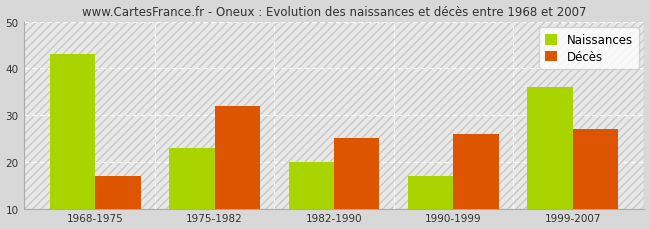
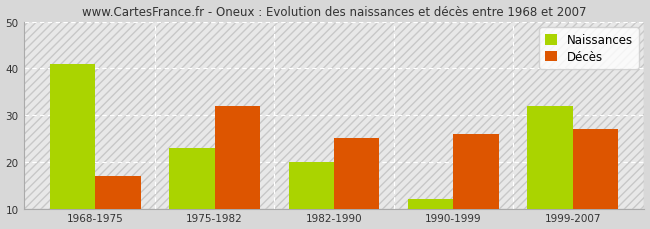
Naissances/1968-1975: 43 -> 41
Naissances/1990-1999: 17 -> 12
Naissances/1999-2007: 36 -> 32
